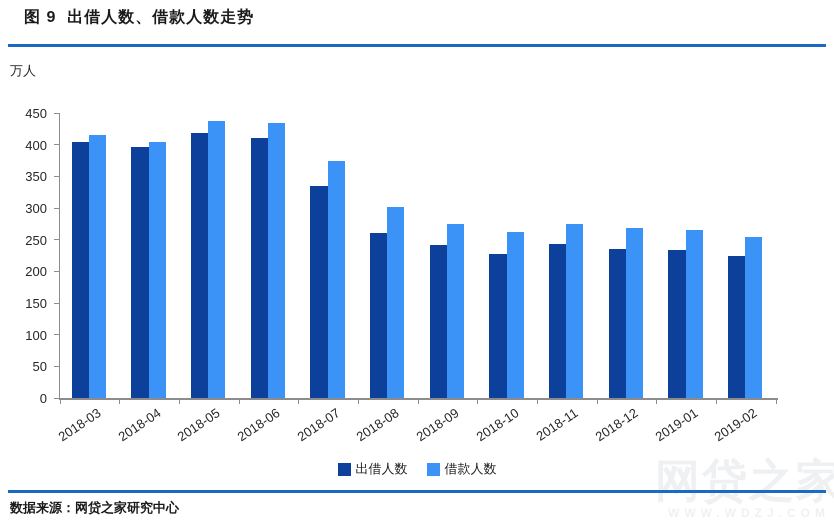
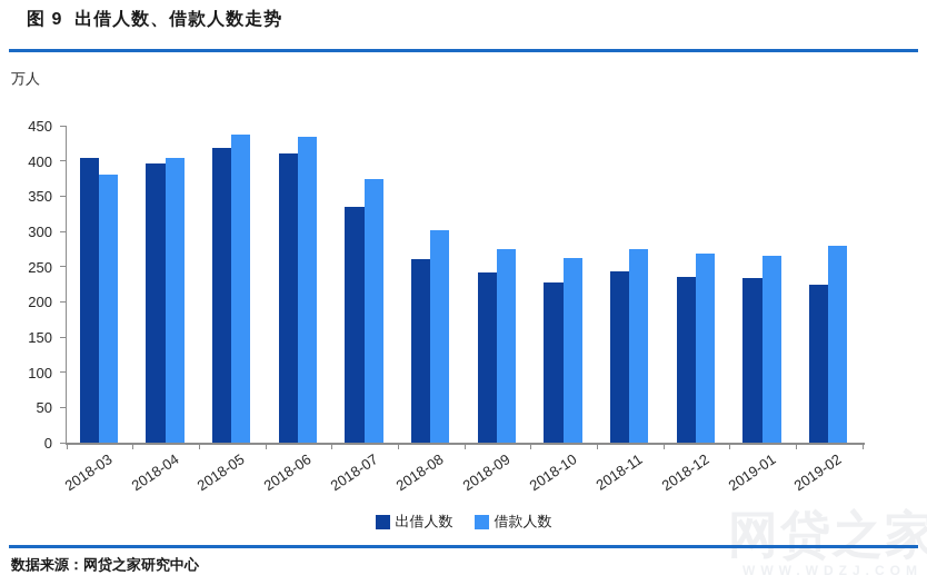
借款人数/2018-03: 420 -> 380
借款人数/2019-02: 260 -> 280
